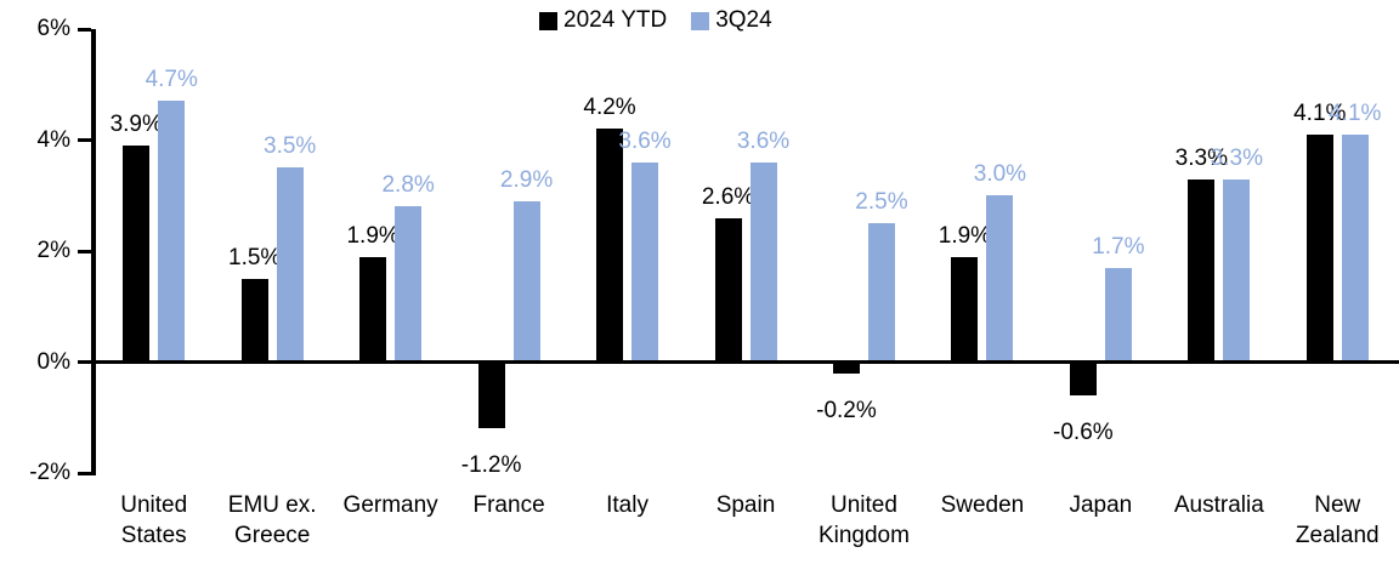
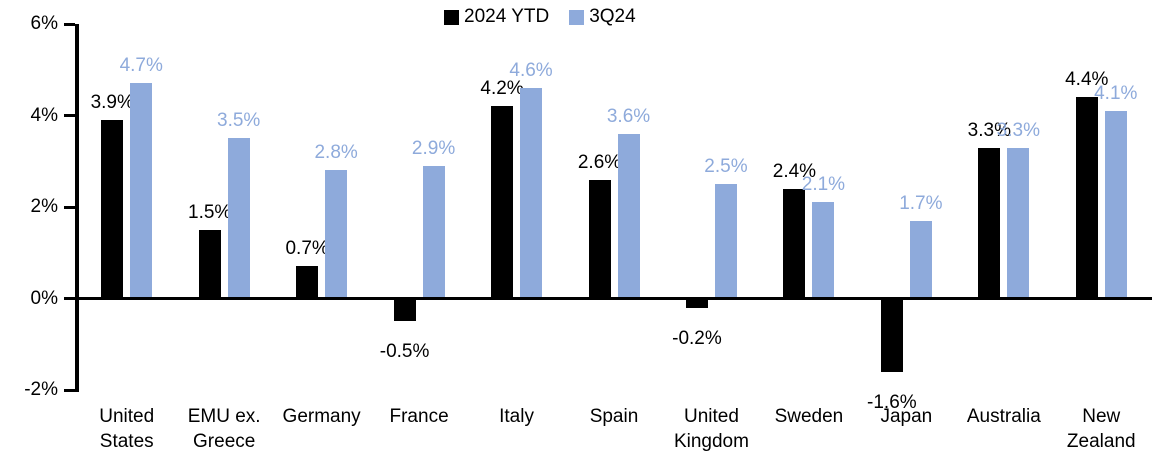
2024 YTD/Germany: 1.9% -> 0.7%
2024 YTD/France: -1.2% -> -0.5%
3Q24/Italy: 3.6% -> 4.6%
2024 YTD/Sweden: 1.9% -> 2.4%
3Q24/Sweden: 3.0% -> 2.1%
2024 YTD/Japan: -0.6% -> -1.6%
2024 YTD/New Zealand: 4.1% -> 4.4%
